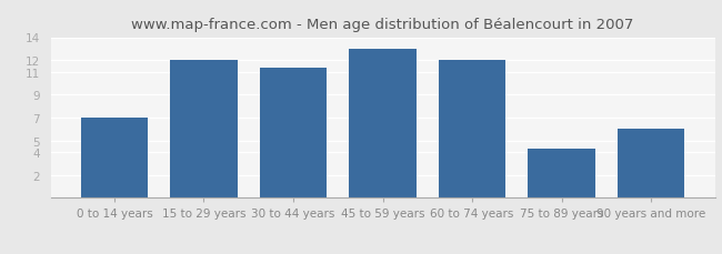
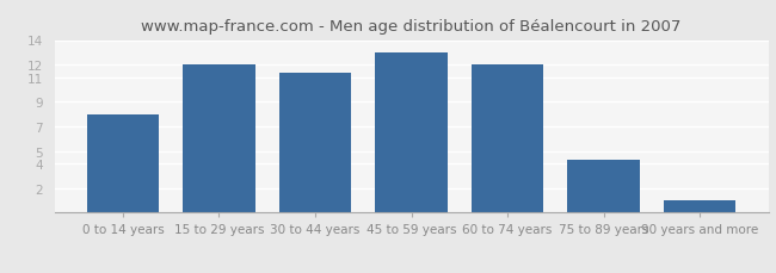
0 to 14 years: 7.0 -> 8.0
90 years and more: 6.0 -> 1.0
